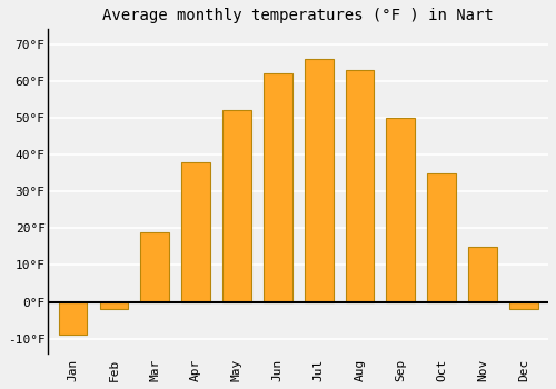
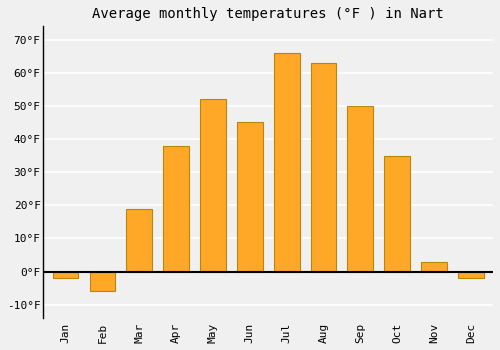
Jan: -9°F -> -2°F
Feb: -2°F -> -6°F
Jun: 62°F -> 45°F
Nov: 15°F -> 3°F
